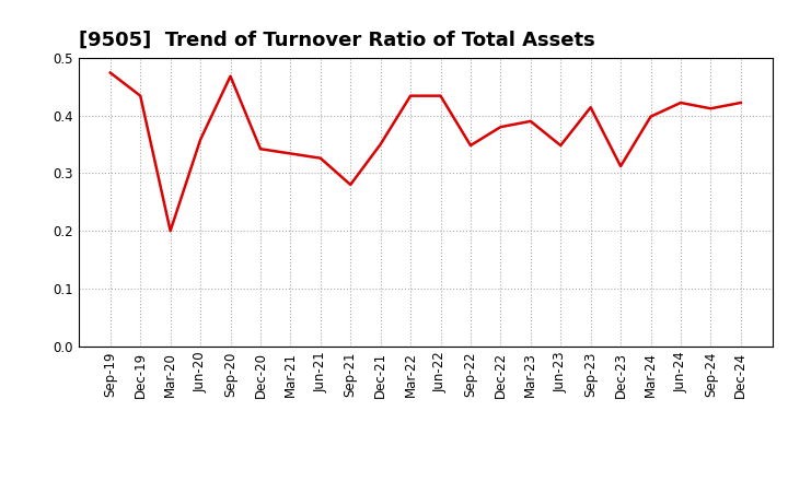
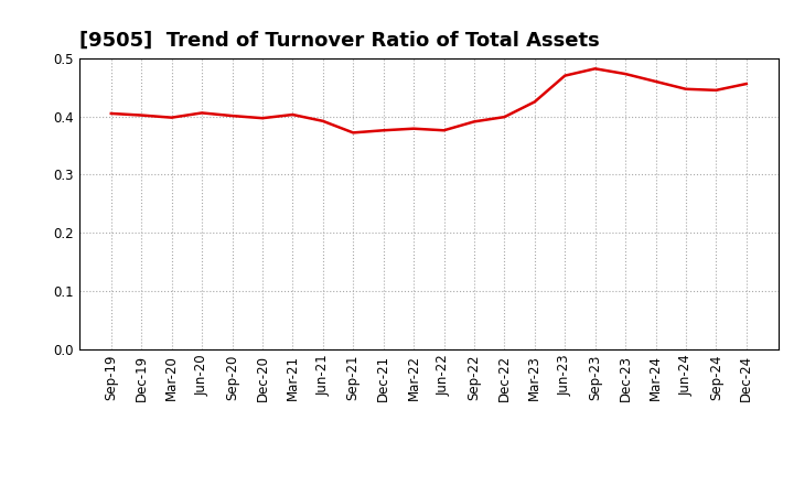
Sep-19: 0.474 -> 0.405
Dec-19: 0.434 -> 0.402
Mar-20: 0.200 -> 0.398
Jun-20: 0.358 -> 0.406
Sep-20: 0.468 -> 0.401
Dec-20: 0.342 -> 0.397
Mar-21: 0.334 -> 0.403
Jun-21: 0.326 -> 0.392
Sep-21: 0.280 -> 0.372
Dec-21: 0.350 -> 0.376
Mar-22: 0.434 -> 0.379
Jun-22: 0.434 -> 0.376
Sep-22: 0.348 -> 0.391
Dec-22: 0.380 -> 0.399
Mar-23: 0.390 -> 0.425
Jun-23: 0.348 -> 0.470
Sep-23: 0.414 -> 0.482
Dec-23: 0.312 -> 0.473
Mar-24: 0.398 -> 0.460
Jun-24: 0.422 -> 0.447
Sep-24: 0.412 -> 0.445
Dec-24: 0.422 -> 0.456
